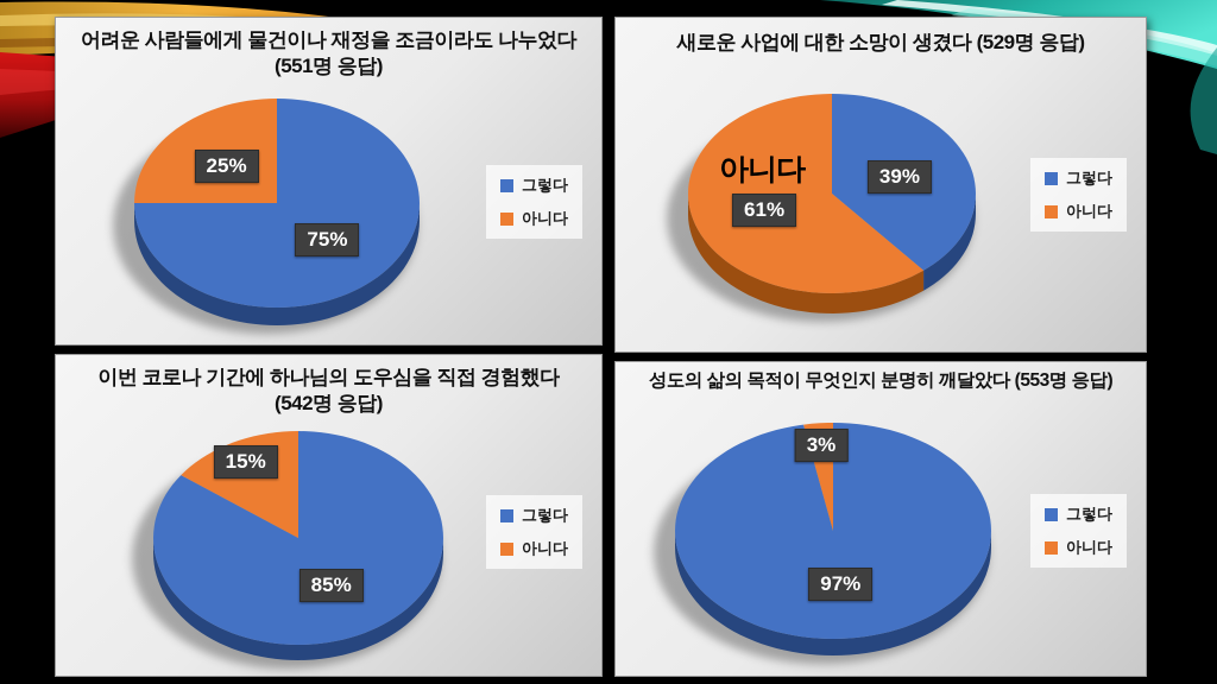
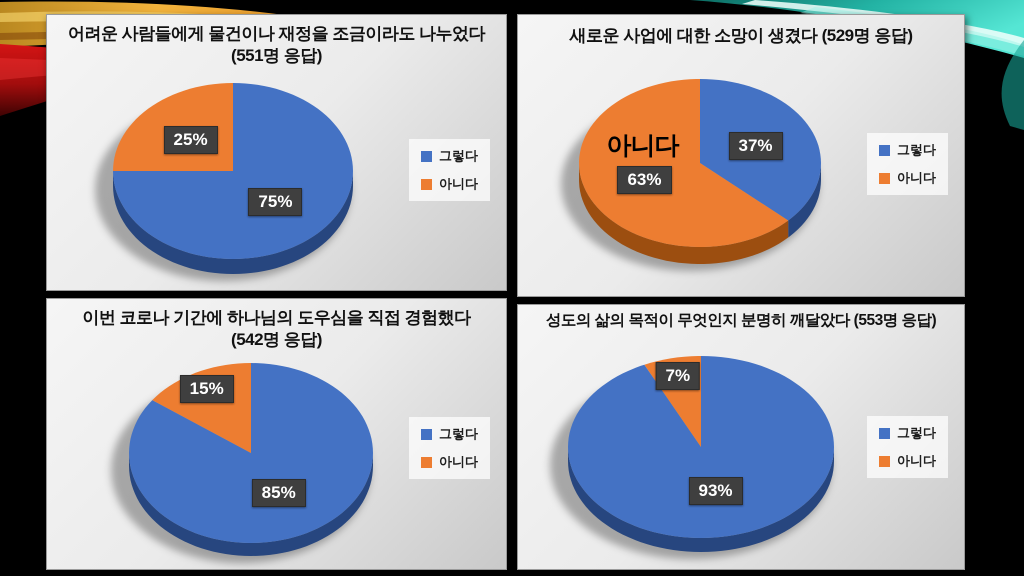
새로운 사업에 대한 소망이 생겼다 (529명 응답)/그렇다: 39% -> 37%
새로운 사업에 대한 소망이 생겼다 (529명 응답)/아니다: 61% -> 63%
성도의 삶의 목적이 무엇인지 분명히 깨달았다 (553명 응답)/그렇다: 97% -> 93%
성도의 삶의 목적이 무엇인지 분명히 깨달았다 (553명 응답)/아니다: 3% -> 7%
